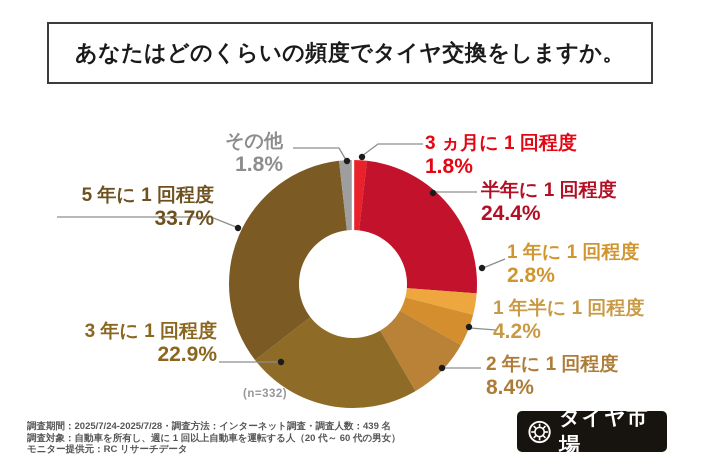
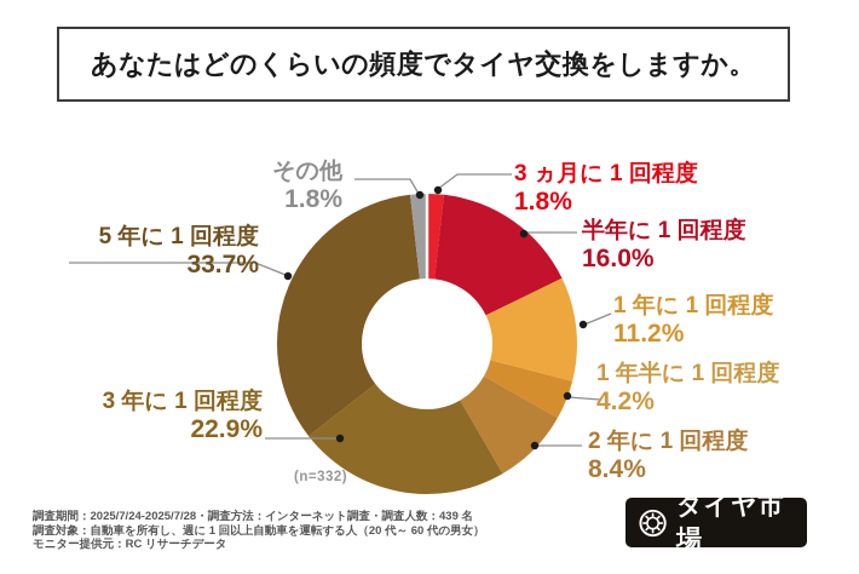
半年に 1 回程度: 24.4% -> 16.0%
1 年に 1 回程度: 2.8% -> 11.2%
